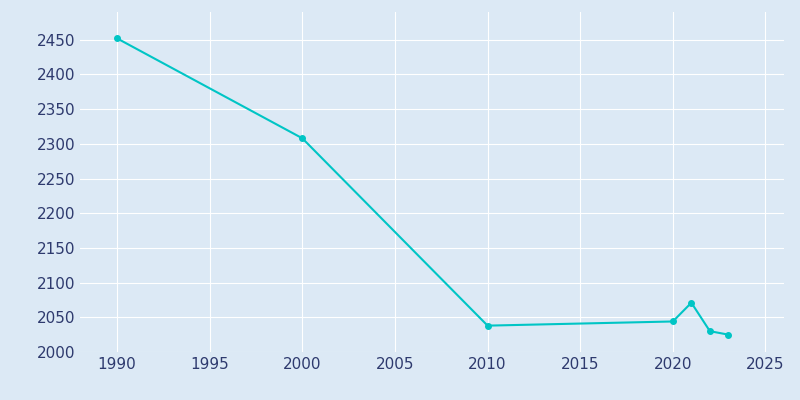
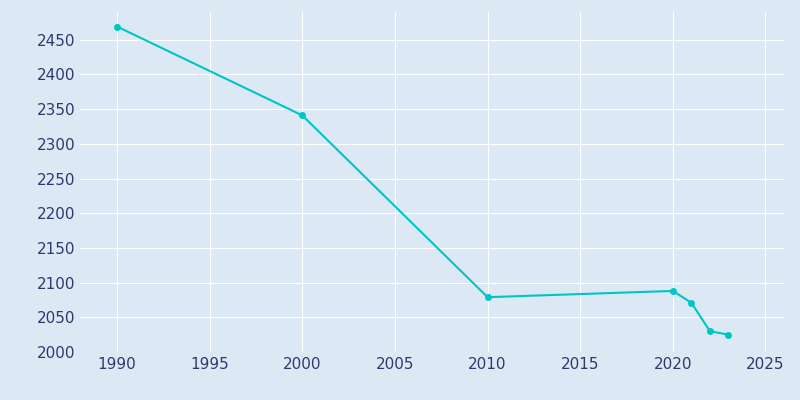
1990: 2452 -> 2469
2000: 2308 -> 2341
2010: 2038 -> 2079
2020: 2044 -> 2088
